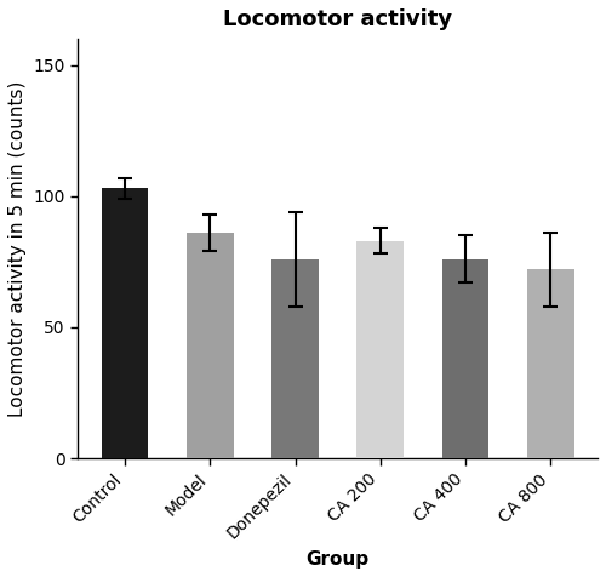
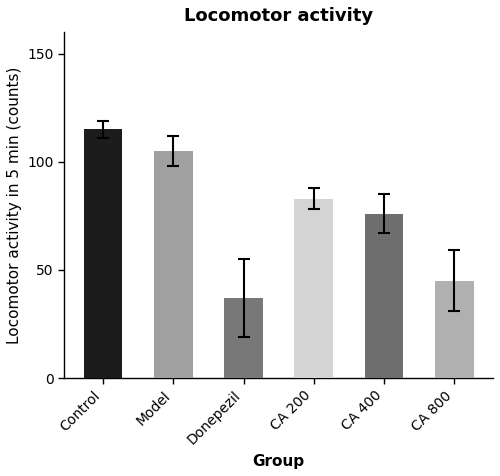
Control: 103 -> 115
Model: 86 -> 105
Donepezil: 76 -> 37
CA 800: 72 -> 45
